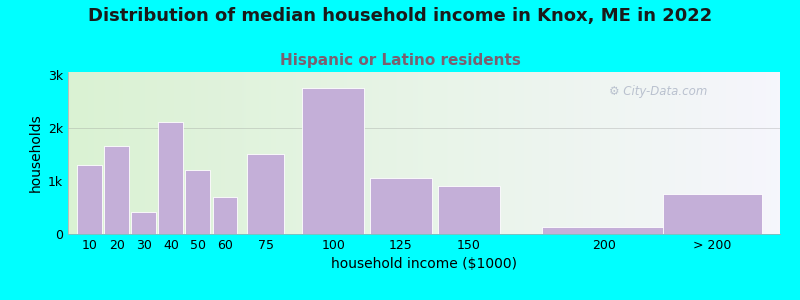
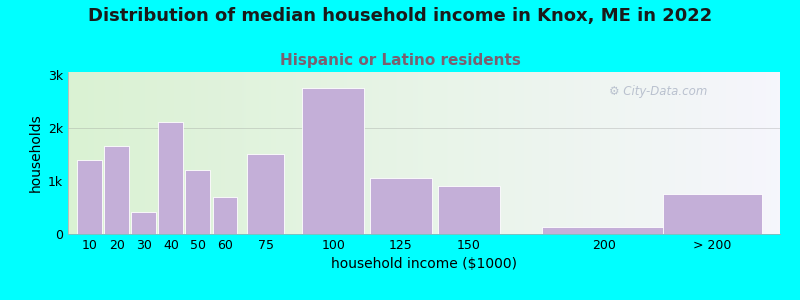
10: 1.30k -> 1.40k
